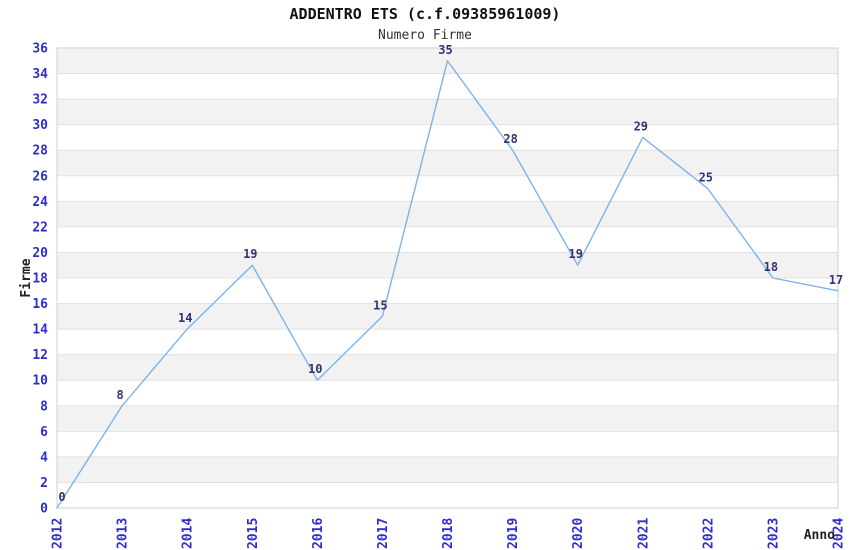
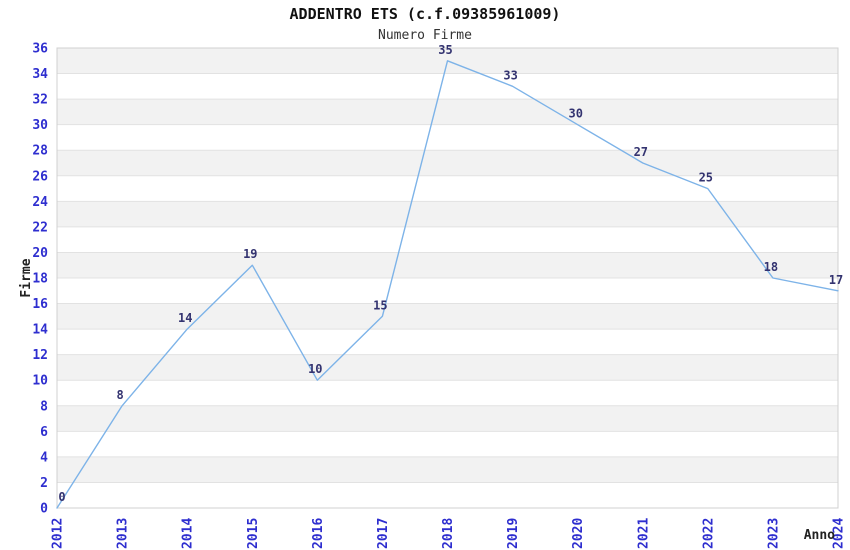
2019: 28 -> 33
2020: 19 -> 30
2021: 29 -> 27
